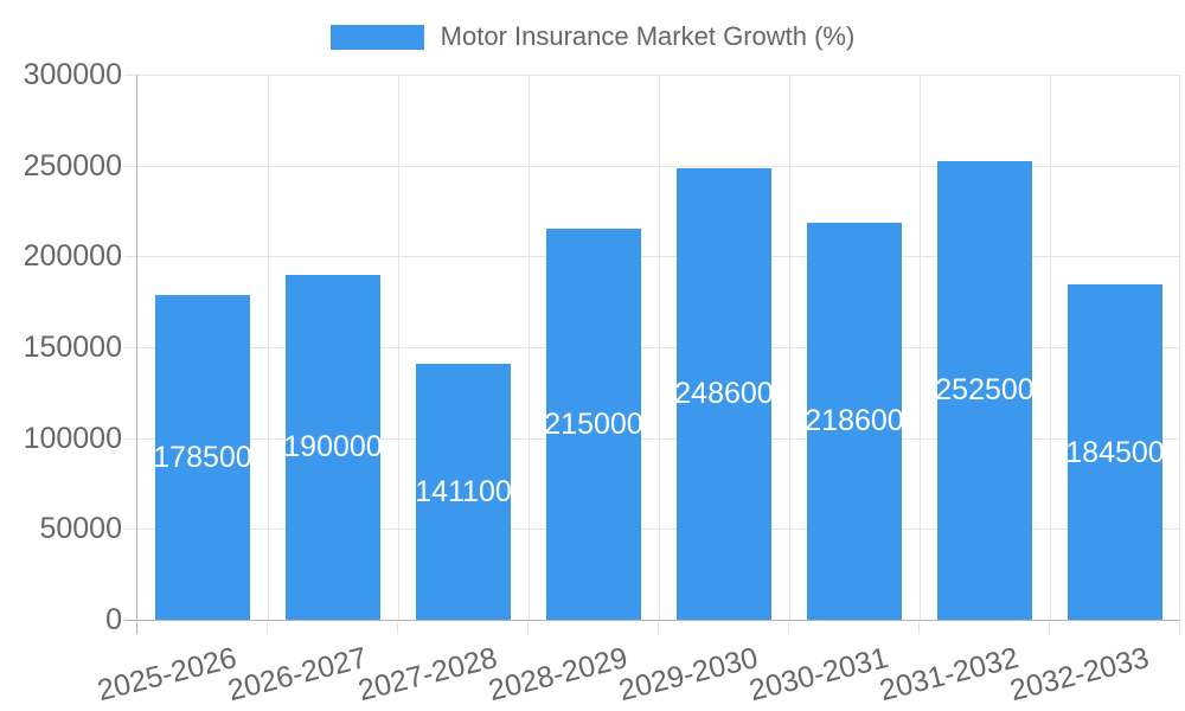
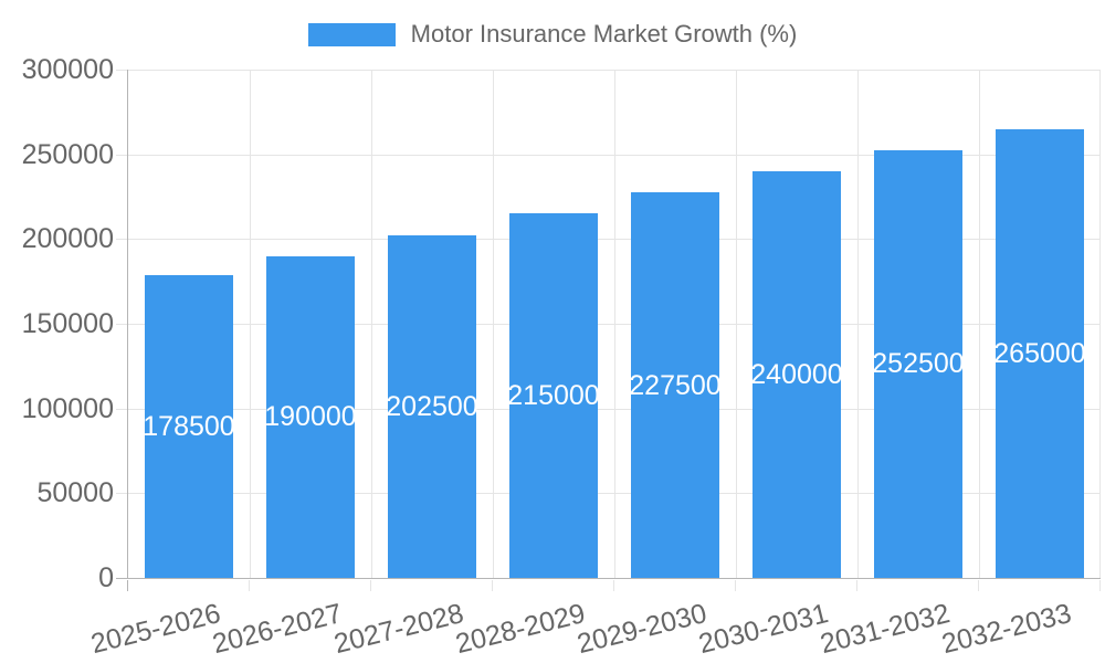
2027-2028: 141100 -> 202500
2029-2030: 248600 -> 227500
2030-2031: 218600 -> 240000
2032-2033: 184500 -> 265000
